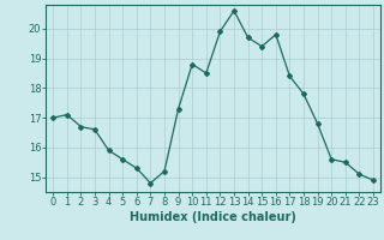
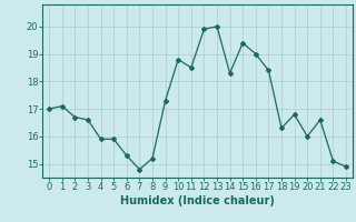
5: 15.6 -> 15.9
13: 20.6 -> 20.0
14: 19.7 -> 18.3
16: 19.8 -> 19.0
18: 17.8 -> 16.3
20: 15.6 -> 16.0
21: 15.5 -> 16.6
